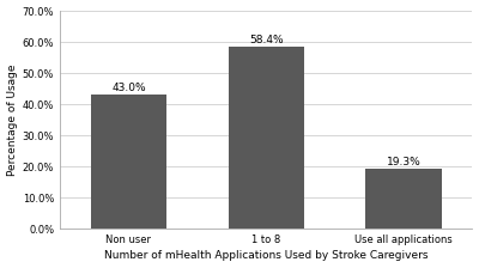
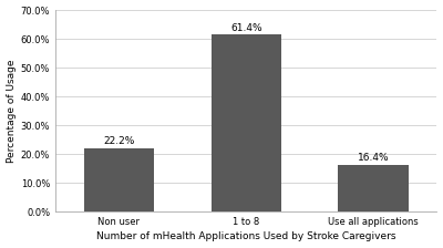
Non user: 43.0% -> 22.2%
1 to 8: 58.4% -> 61.4%
Use all applications: 19.3% -> 16.4%
